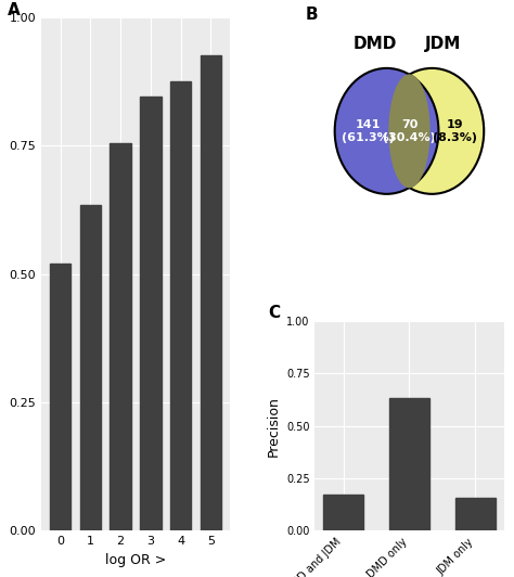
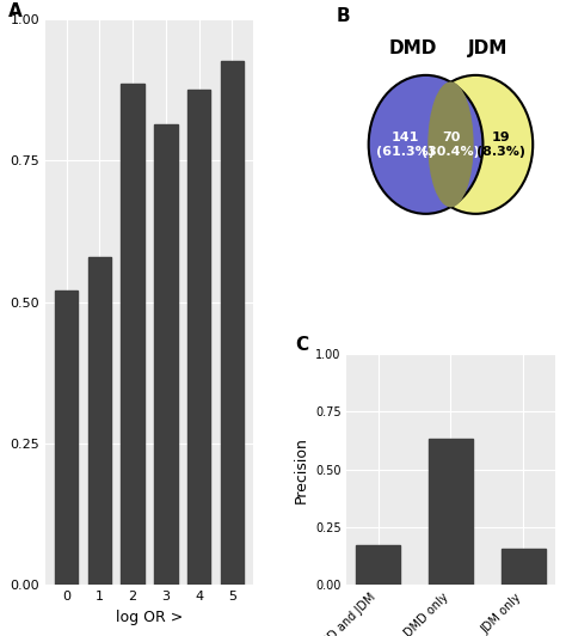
1: 0.635 -> 0.580
2: 0.755 -> 0.885
3: 0.845 -> 0.815
